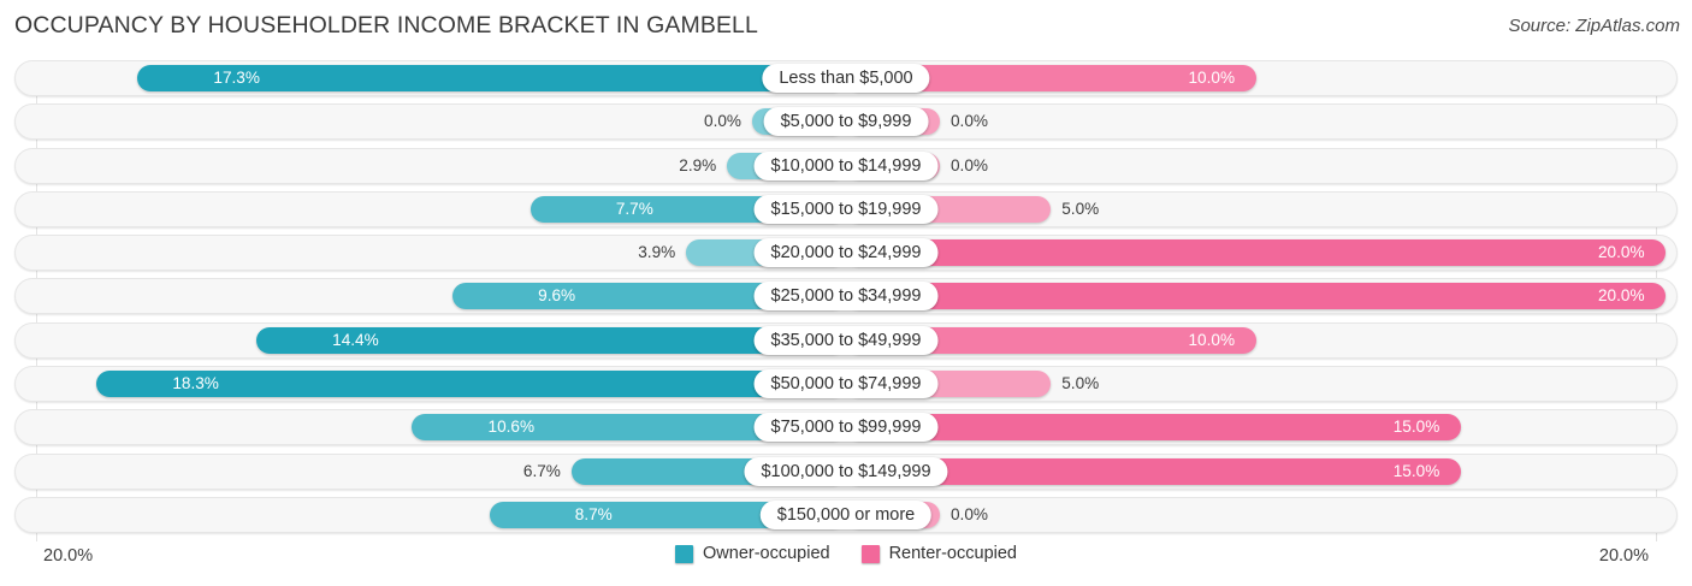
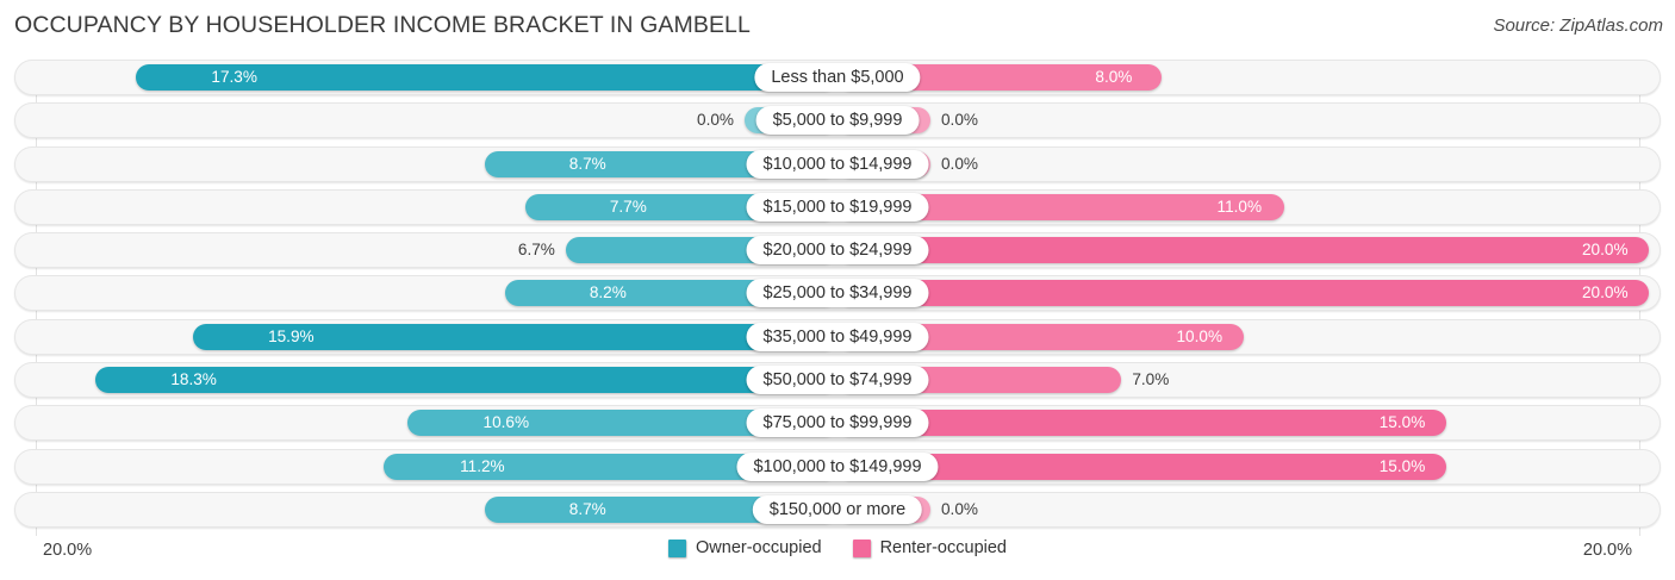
Renter-occupied/Less than $5,000: 10.0% -> 8.0%
Owner-occupied/$10,000 to $14,999: 2.9% -> 8.7%
Renter-occupied/$15,000 to $19,999: 5.0% -> 11.0%
Owner-occupied/$20,000 to $24,999: 3.9% -> 6.7%
Owner-occupied/$25,000 to $34,999: 9.6% -> 8.2%
Owner-occupied/$35,000 to $49,999: 14.4% -> 15.9%
Renter-occupied/$50,000 to $74,999: 5.0% -> 7.0%
Owner-occupied/$100,000 to $149,999: 6.7% -> 11.2%
